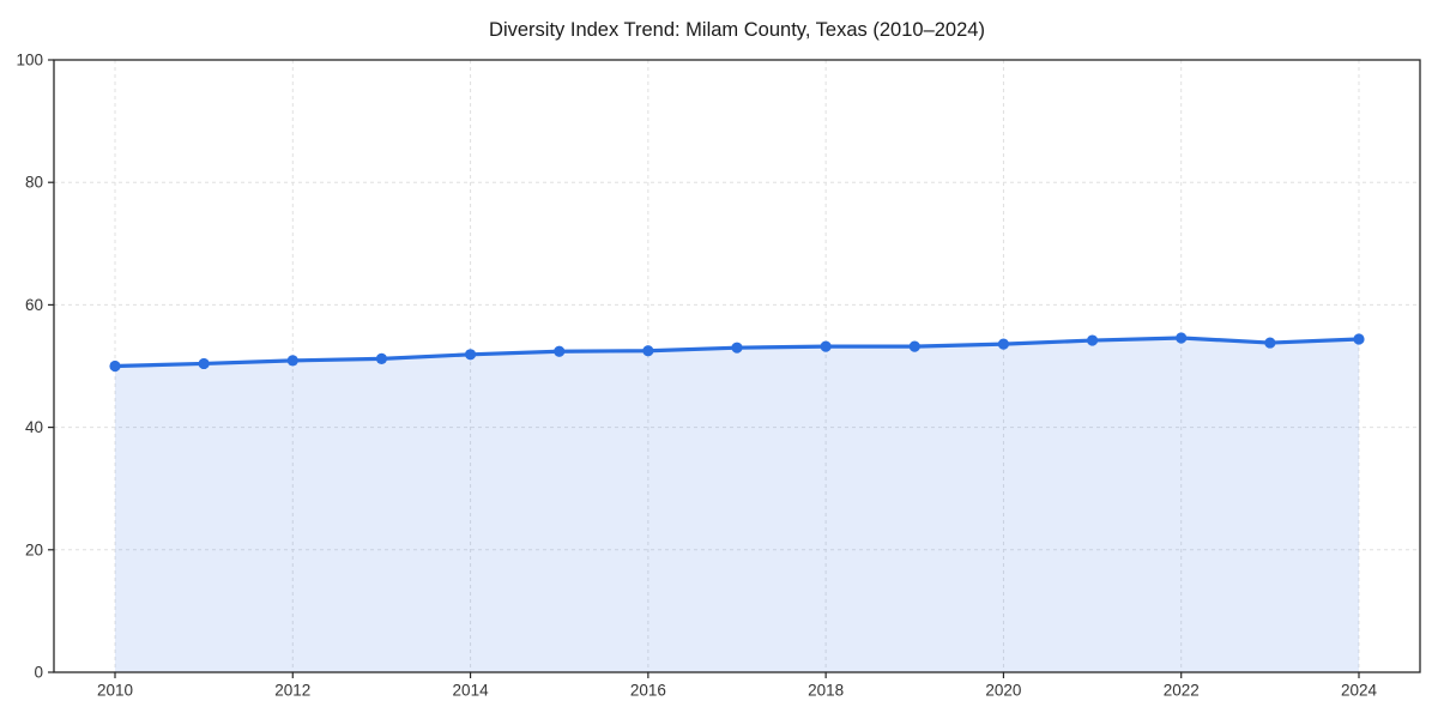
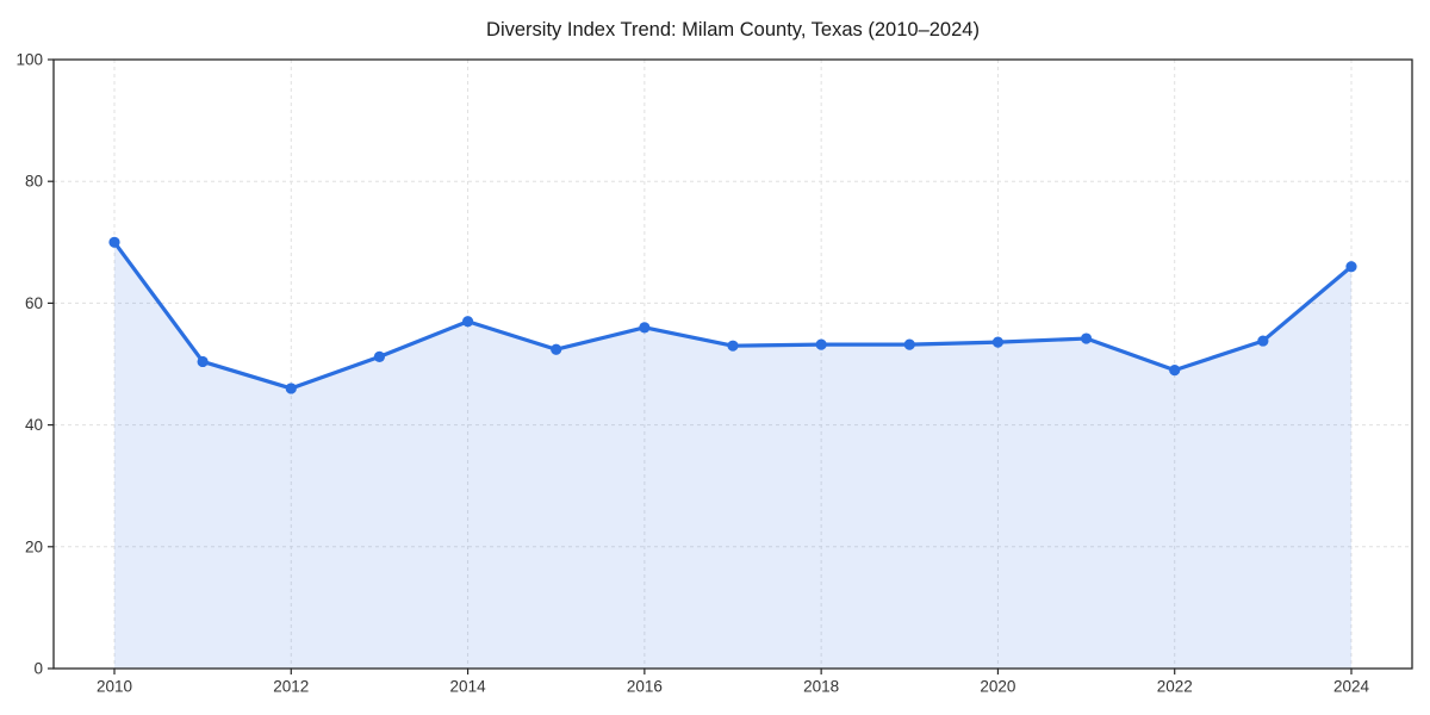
2010: 50 -> 70
2012: 51 -> 46
2014: 52 -> 57
2016: 52 -> 56
2022: 55 -> 49
2024: 54 -> 66
